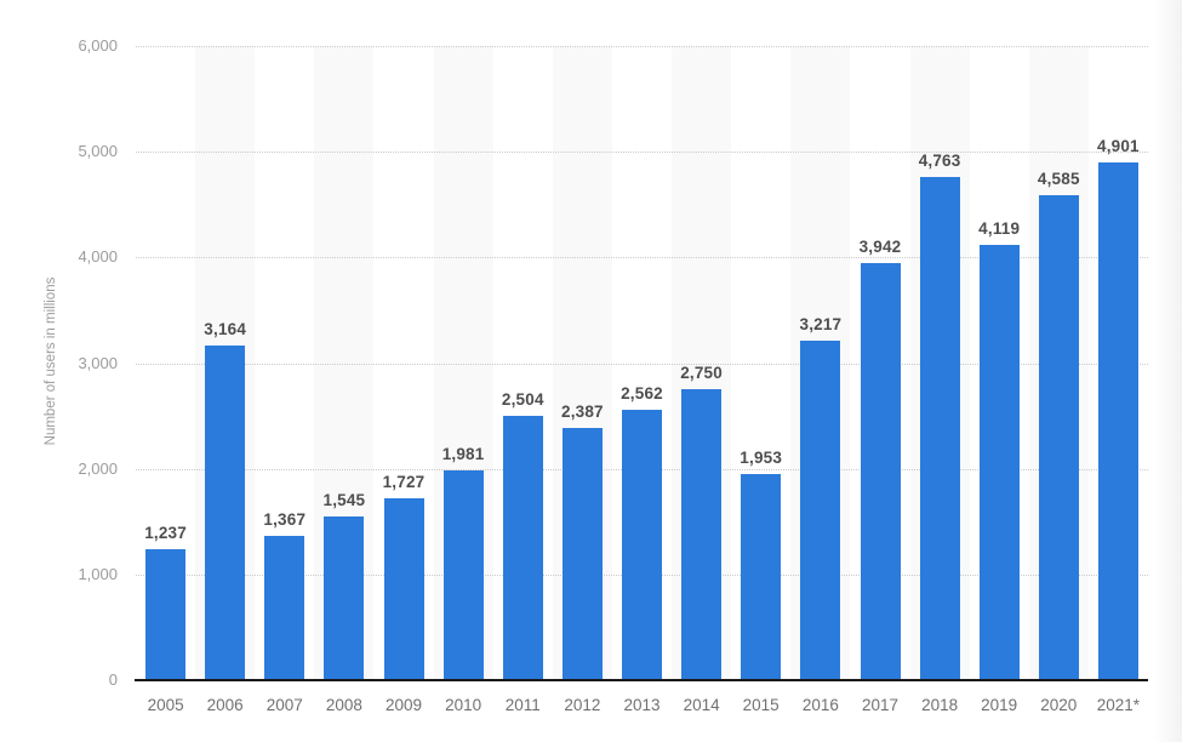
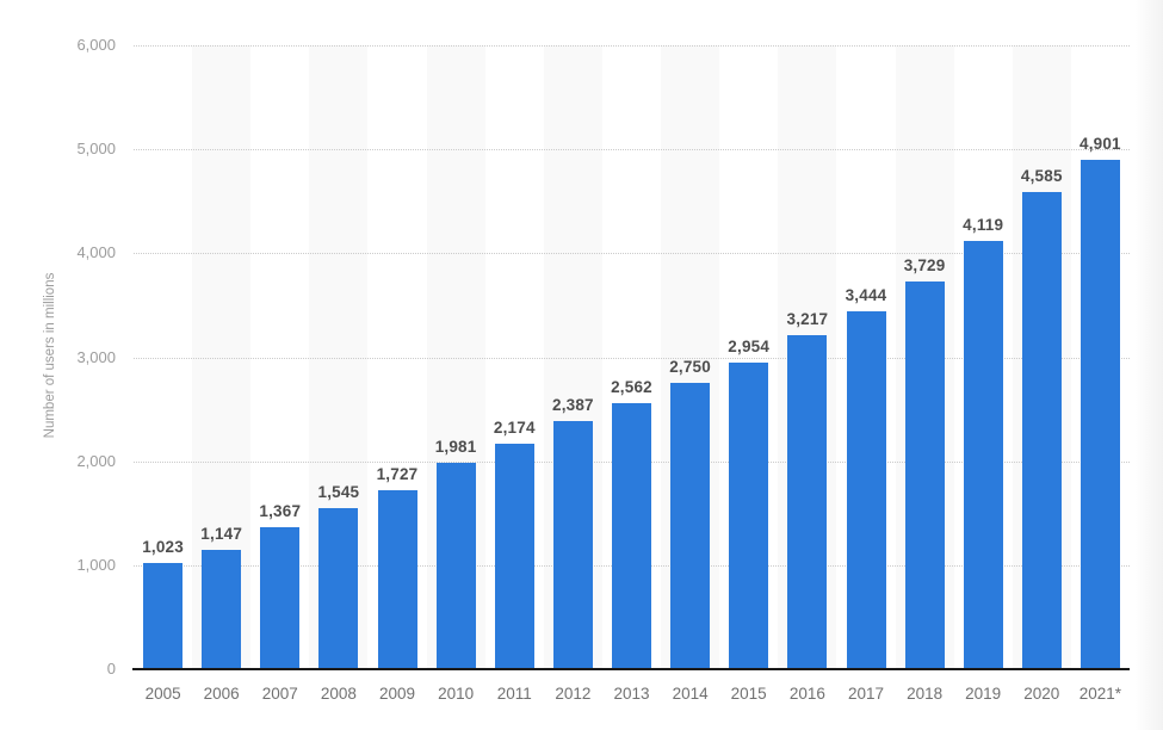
2005: 1,237 -> 1,023
2006: 3,164 -> 1,147
2011: 2,504 -> 2,174
2015: 1,953 -> 2,954
2017: 3,942 -> 3,444
2018: 4,763 -> 3,729
